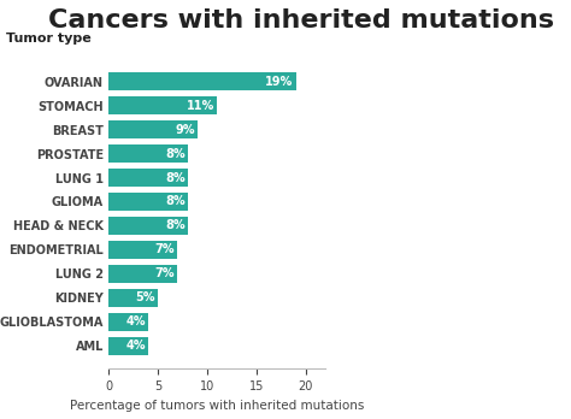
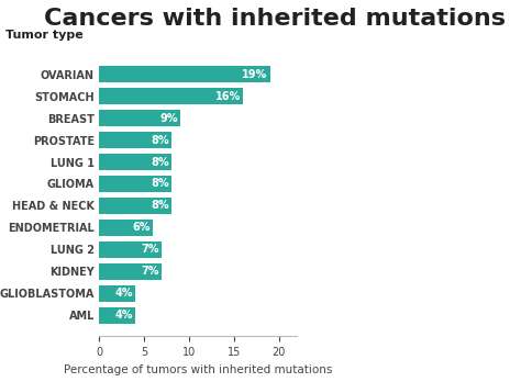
STOMACH: 11% -> 16%
ENDOMETRIAL: 7% -> 6%
KIDNEY: 5% -> 7%
